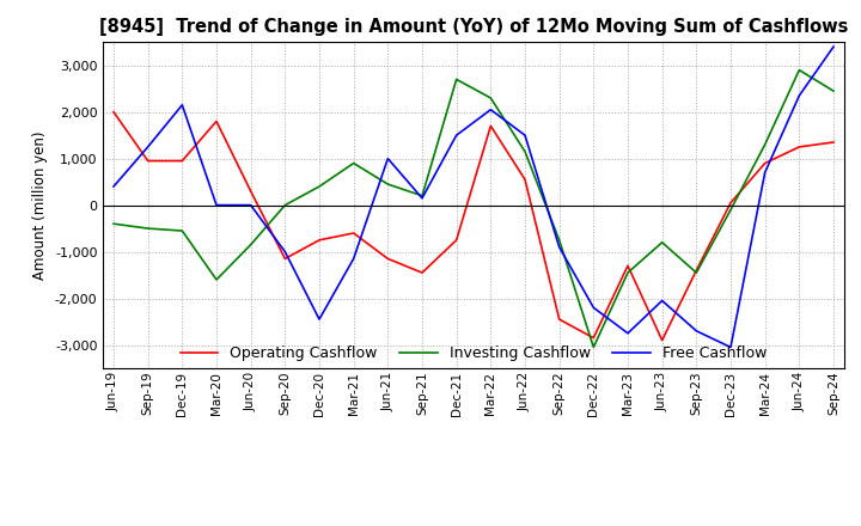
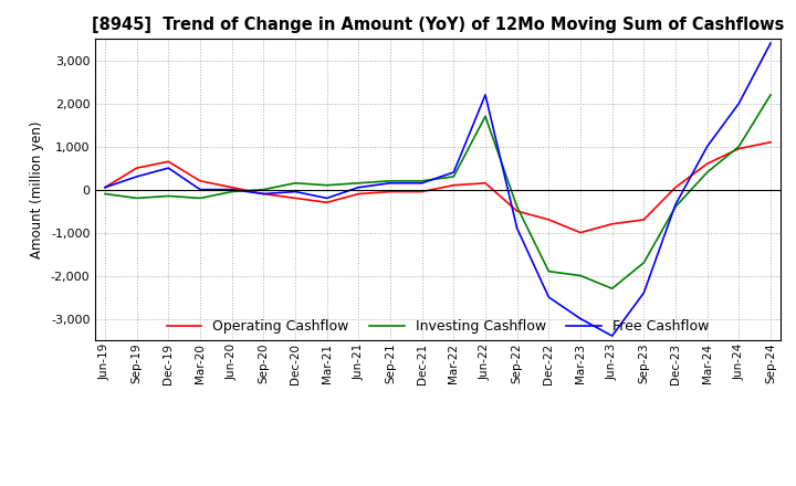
Operating Cashflow/Jun-19: 2,000 -> 50
Investing Cashflow/Jun-19: -400 -> -100
Free Cashflow/Jun-19: 400 -> 50
Operating Cashflow/Sep-19: 950 -> 500
Investing Cashflow/Sep-19: -500 -> -200
Free Cashflow/Sep-19: 1,250 -> 300
Operating Cashflow/Dec-19: 950 -> 650
Investing Cashflow/Dec-19: -550 -> -150
Free Cashflow/Dec-19: 2,150 -> 500
Operating Cashflow/Mar-20: 1,800 -> 200
Investing Cashflow/Mar-20: -1,600 -> -200
Operating Cashflow/Jun-20: 300 -> 50
Investing Cashflow/Jun-20: -850 -> -50
Operating Cashflow/Sep-20: -1,150 -> -100
Free Cashflow/Sep-20: -1,000 -> -100
Operating Cashflow/Dec-20: -750 -> -200
Investing Cashflow/Dec-20: 400 -> 150
Free Cashflow/Dec-20: -2,450 -> -50
Operating Cashflow/Mar-21: -600 -> -300
Investing Cashflow/Mar-21: 900 -> 100
Free Cashflow/Mar-21: -1,150 -> -200
Operating Cashflow/Jun-21: -1,150 -> -100
Investing Cashflow/Jun-21: 450 -> 150
Free Cashflow/Jun-21: 1,000 -> 50
Operating Cashflow/Sep-21: -1,450 -> -50
Operating Cashflow/Dec-21: -750 -> -50
Investing Cashflow/Dec-21: 2,700 -> 200
Free Cashflow/Dec-21: 1,500 -> 150
Operating Cashflow/Mar-22: 1,700 -> 100
Investing Cashflow/Mar-22: 2,300 -> 300
Free Cashflow/Mar-22: 2,050 -> 400
Operating Cashflow/Jun-22: 550 -> 150
Investing Cashflow/Jun-22: 1,150 -> 1,700
Free Cashflow/Jun-22: 1,500 -> 2,200
Operating Cashflow/Sep-22: -2,450 -> -500
Investing Cashflow/Sep-22: -750 -> -400
Operating Cashflow/Dec-22: -2,850 -> -700
Investing Cashflow/Dec-22: -3,050 -> -1,900
Free Cashflow/Dec-22: -2,200 -> -2,500
Operating Cashflow/Mar-23: -1,300 -> -1,000
Investing Cashflow/Mar-23: -1,450 -> -2,000
Free Cashflow/Mar-23: -2,750 -> -3,000
Operating Cashflow/Jun-23: -2,900 -> -800
Investing Cashflow/Jun-23: -800 -> -2,300
Free Cashflow/Jun-23: -2,050 -> -3,400
Operating Cashflow/Sep-23: -1,400 -> -700
Investing Cashflow/Sep-23: -1,450 -> -1,700
Free Cashflow/Sep-23: -2,700 -> -2,400
Investing Cashflow/Dec-23: -100 -> -400
Free Cashflow/Dec-23: -3,050 -> -350
Operating Cashflow/Mar-24: 900 -> 600
Investing Cashflow/Mar-24: 1,300 -> 400
Free Cashflow/Mar-24: 700 -> 1,000
Operating Cashflow/Jun-24: 1,250 -> 950
Investing Cashflow/Jun-24: 2,900 -> 1,000
Free Cashflow/Jun-24: 2,350 -> 2,000
Operating Cashflow/Sep-24: 1,350 -> 1,100
Investing Cashflow/Sep-24: 2,450 -> 2,200
